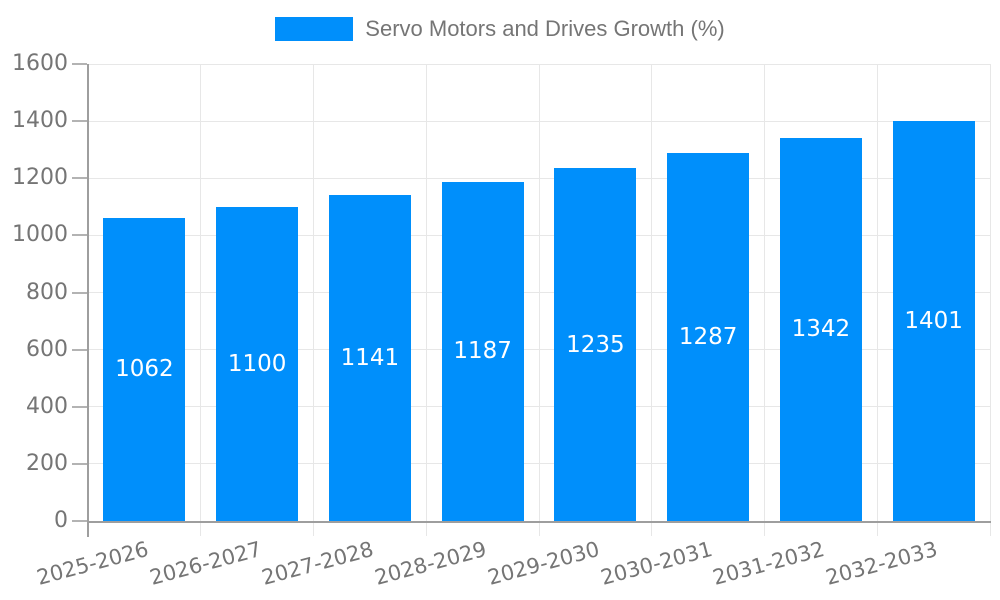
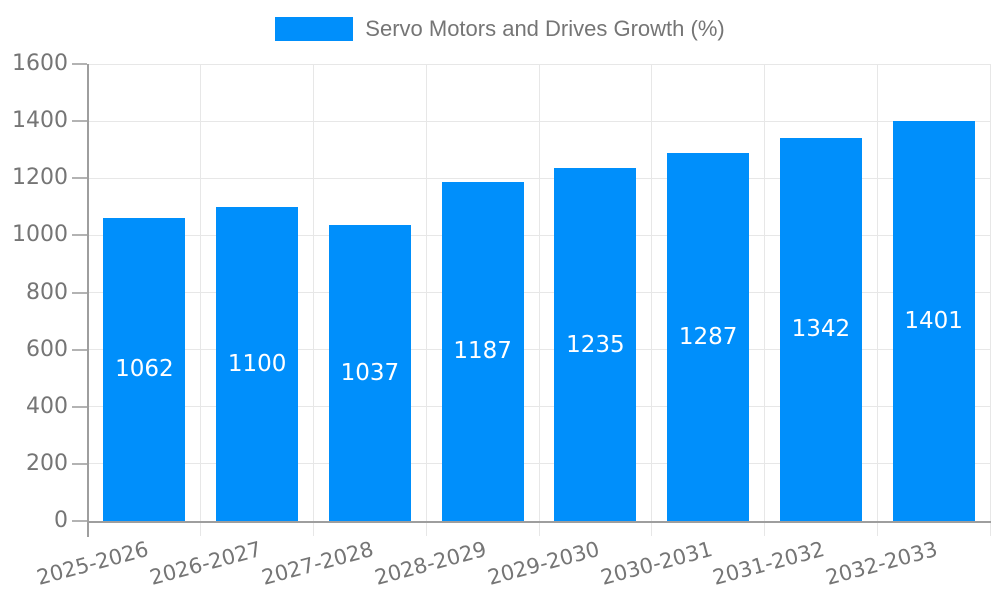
2027-2028: 1141 -> 1037
